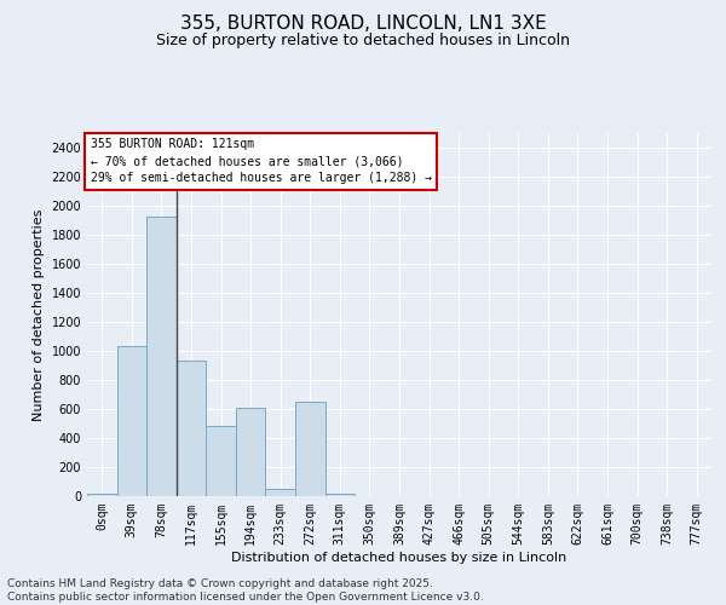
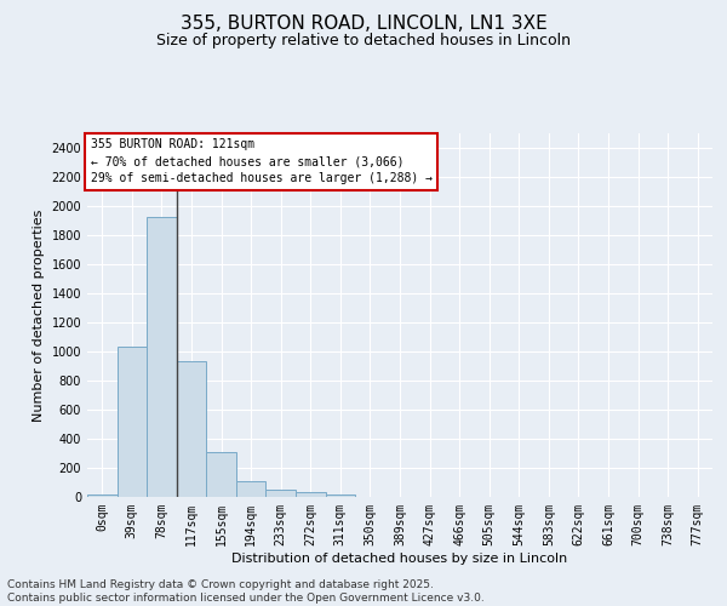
155sqm: 480 -> 310
194sqm: 610 -> 110
272sqm: 650 -> 30
